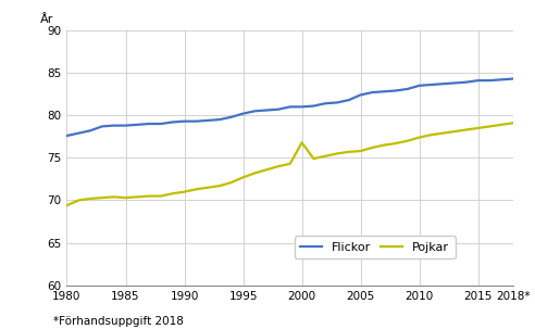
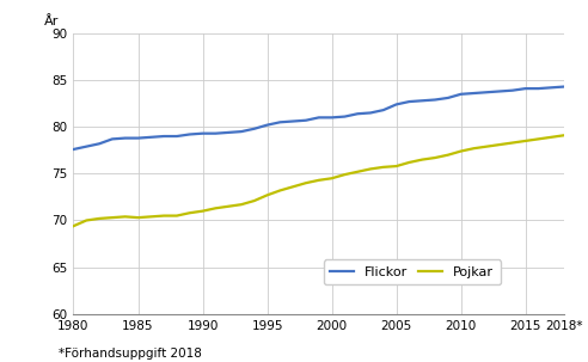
Pojkar/2000: 76.8 -> 74.5
